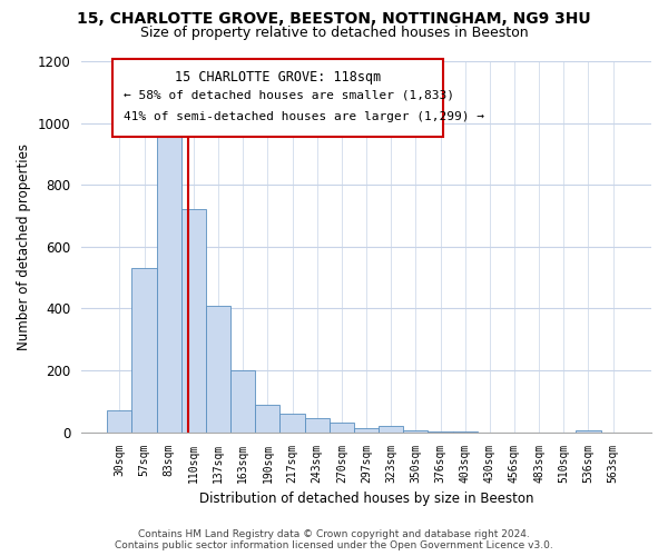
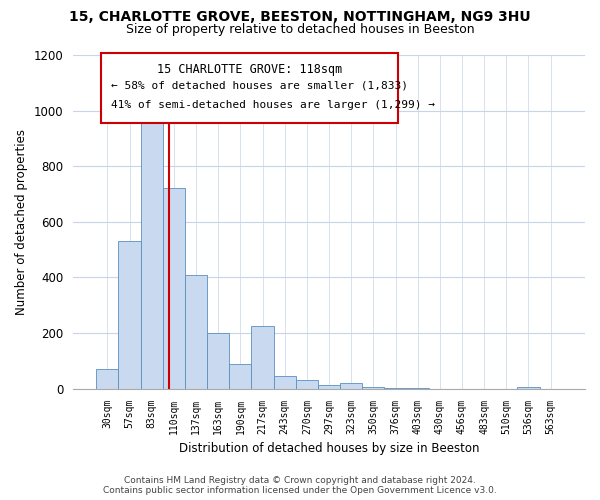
217sqm: 60 -> 225
